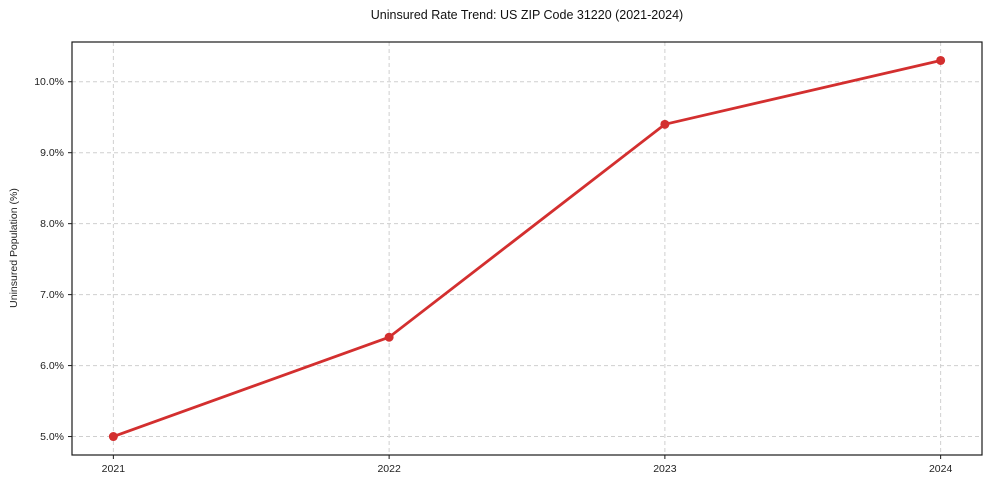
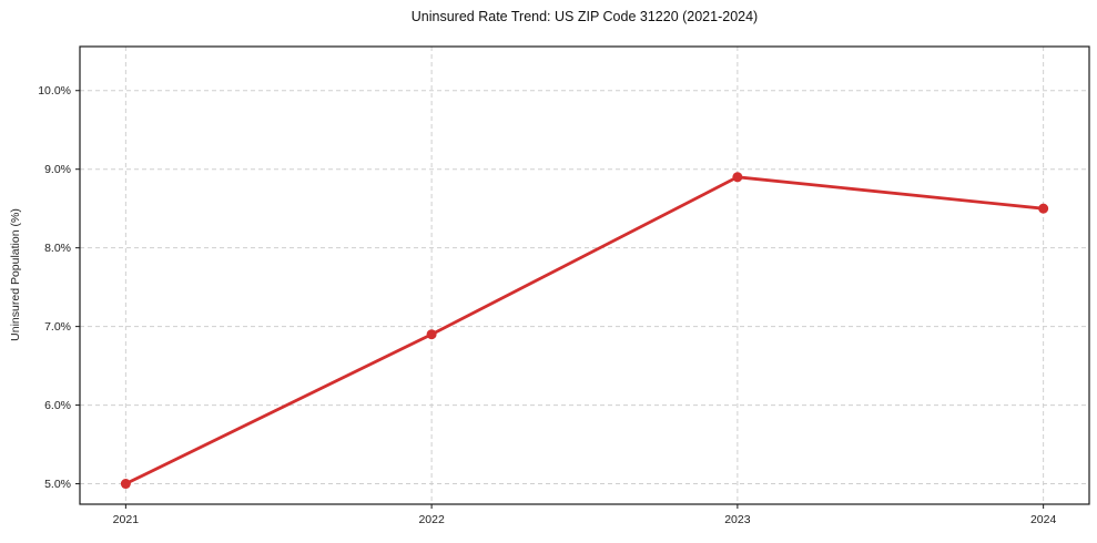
2022: 6.4% -> 6.9%
2023: 9.4% -> 8.9%
2024: 10.3% -> 8.5%
